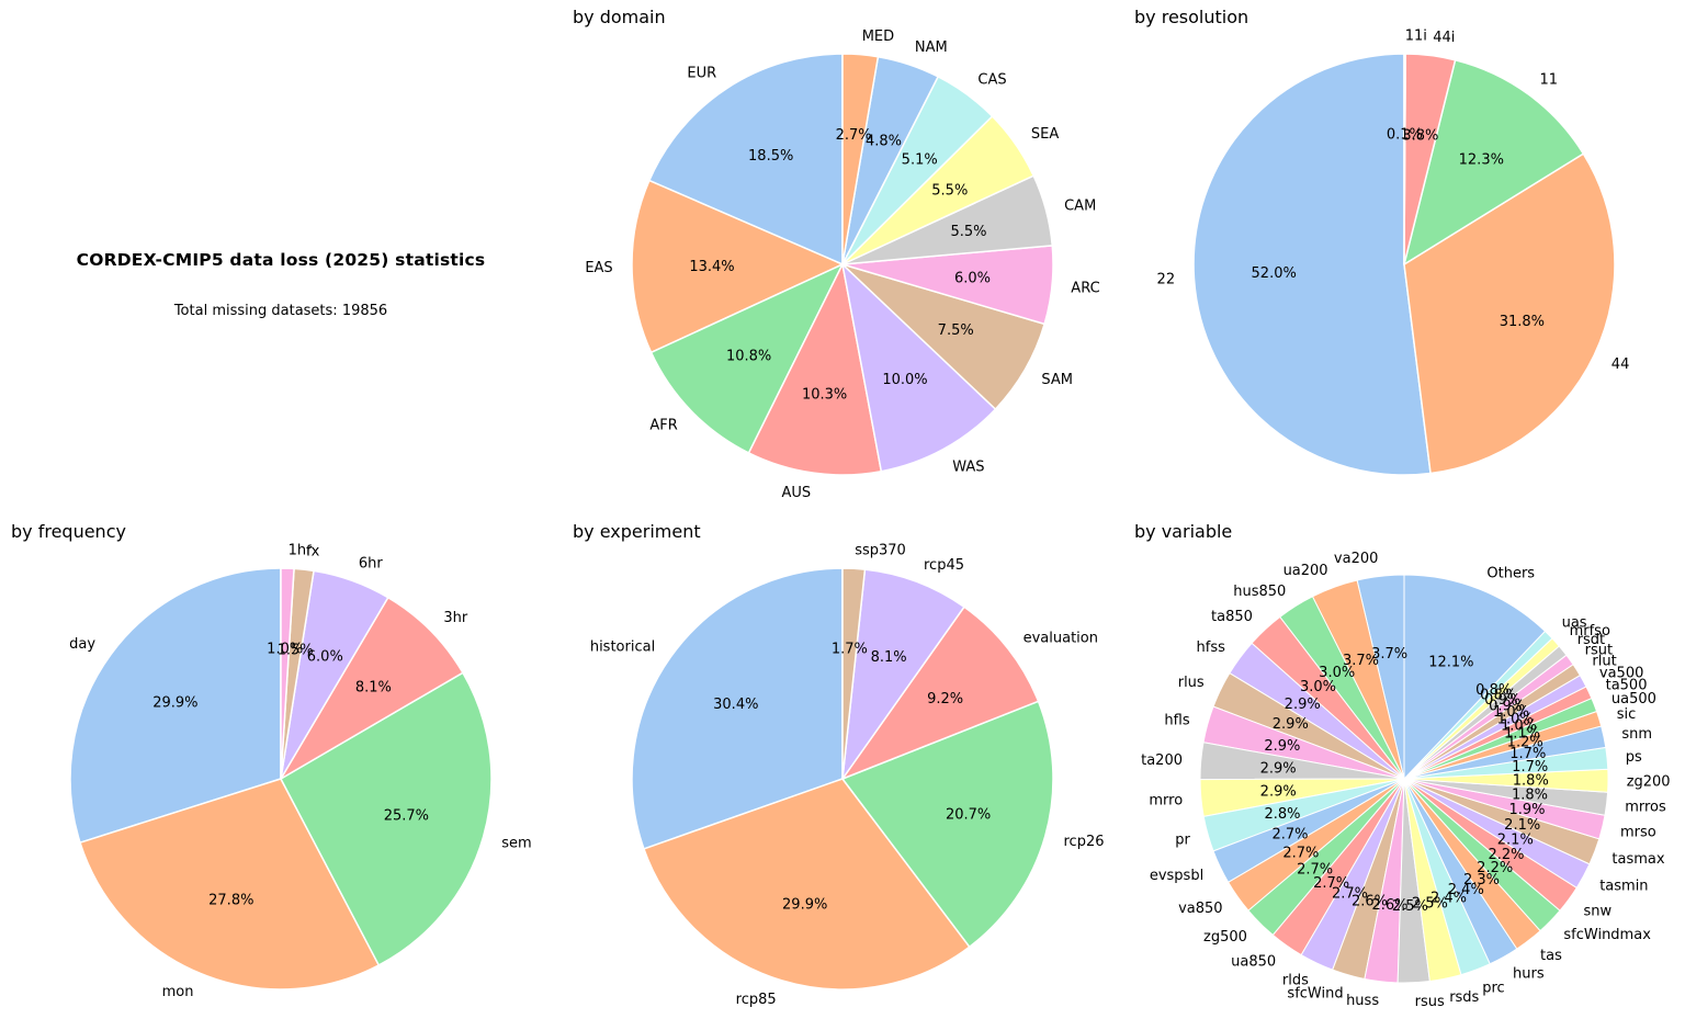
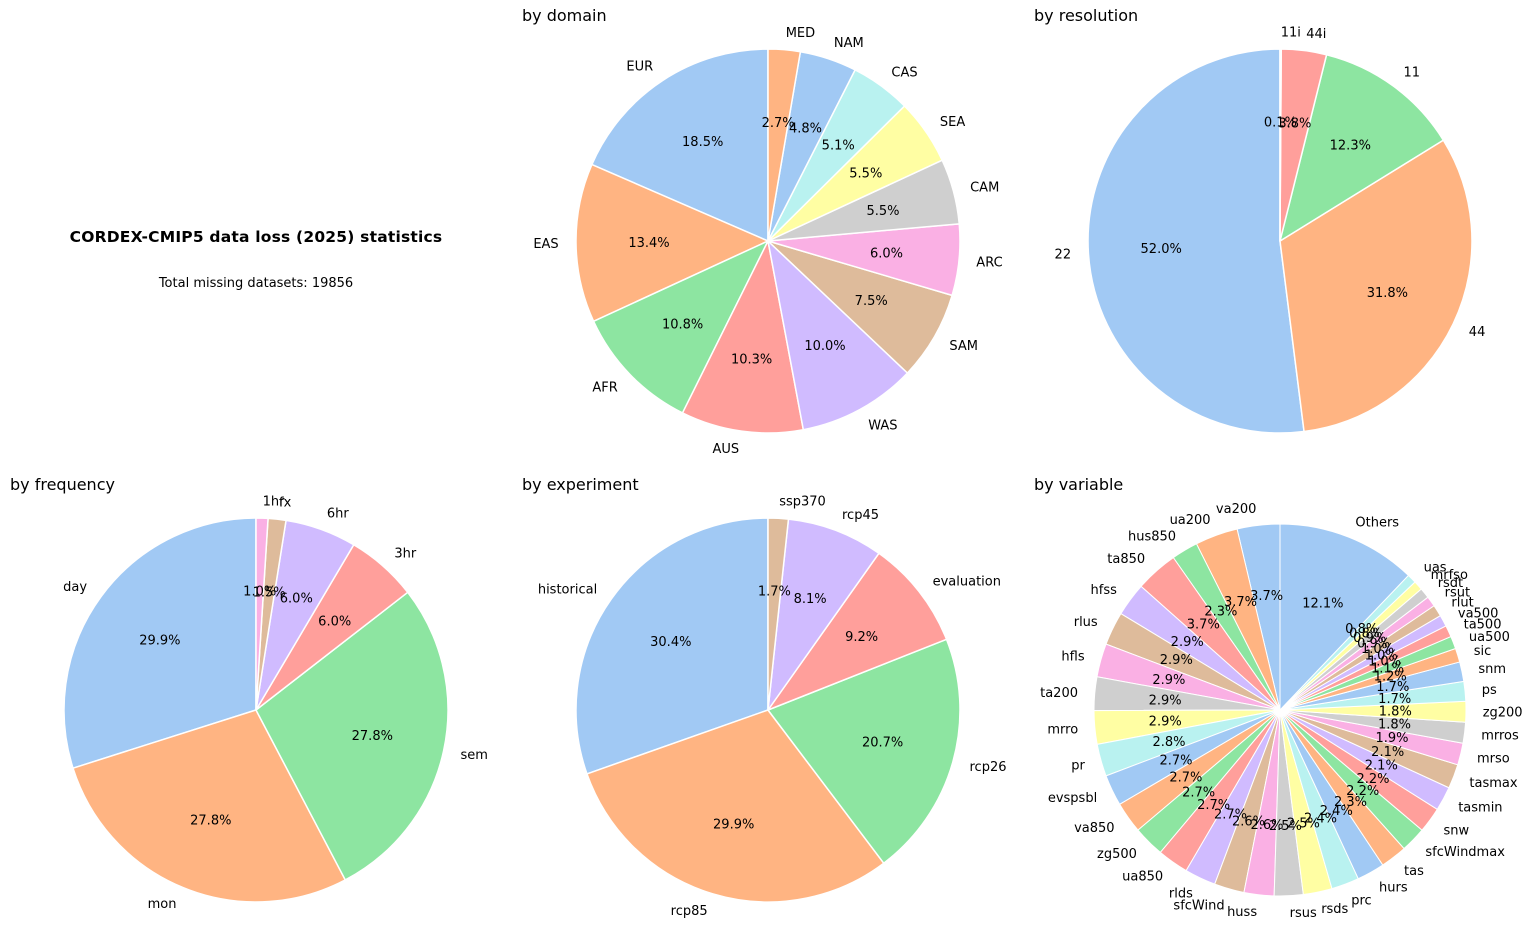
by frequency/sem: 25.7% -> 27.8%
by frequency/3hr: 8.1% -> 6.0%
by variable/hus850: 3.0% -> 2.3%
by variable/ta850: 3.0% -> 3.7%
